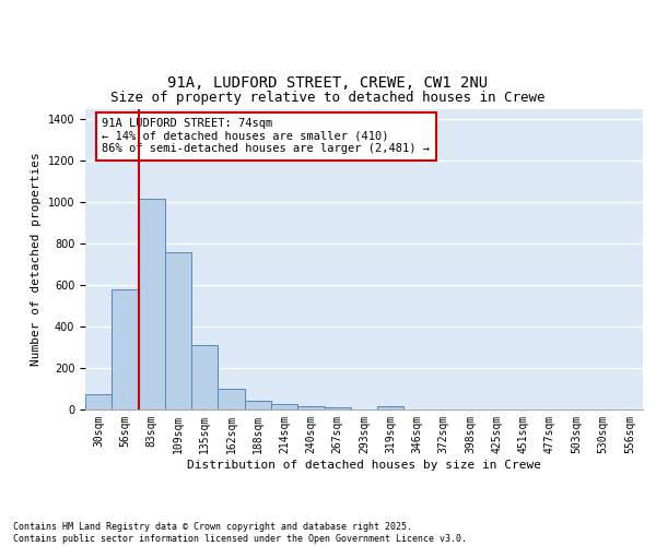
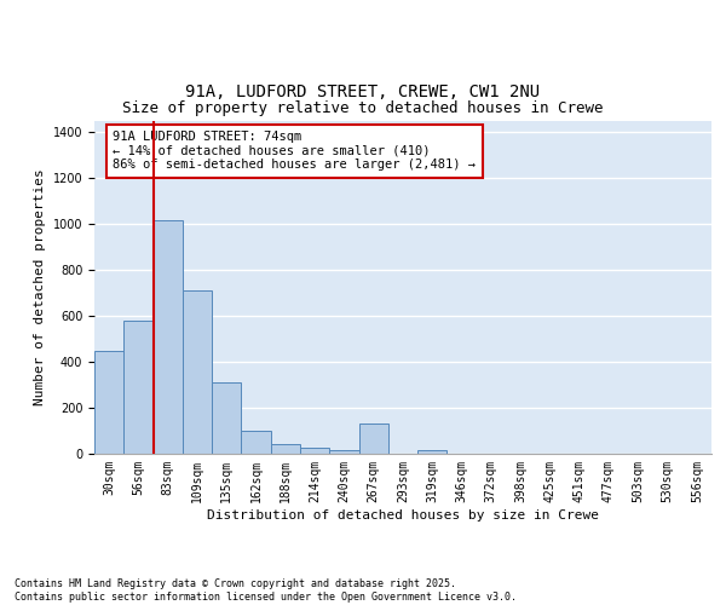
30sqm: 80 -> 450
109sqm: 760 -> 710
267sqm: 10 -> 130
